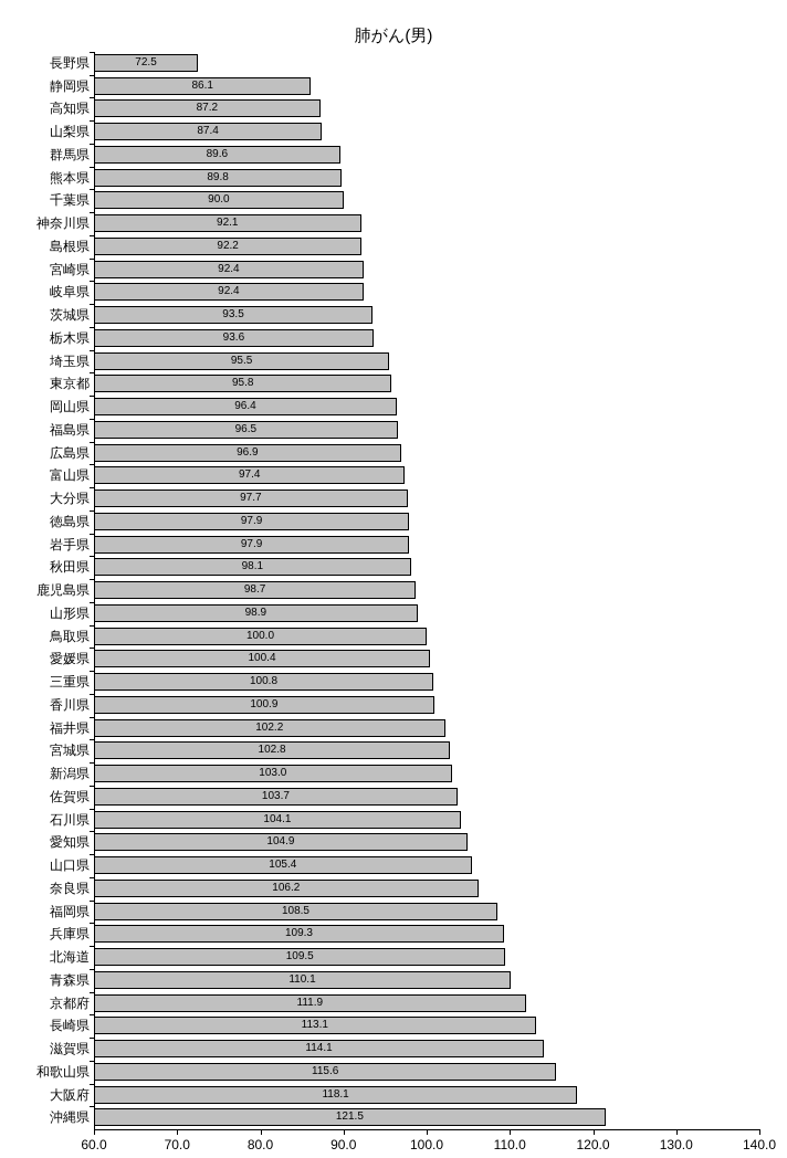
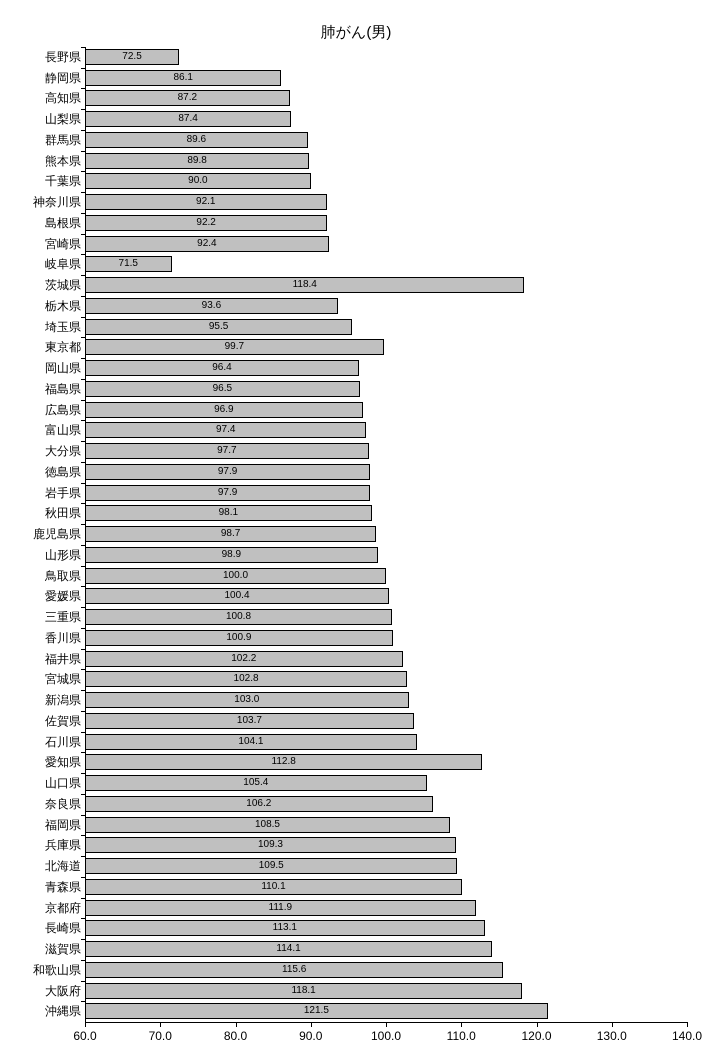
岐阜県: 92.4 -> 71.5
茨城県: 93.5 -> 118.4
東京都: 95.8 -> 99.7
愛知県: 104.9 -> 112.8
